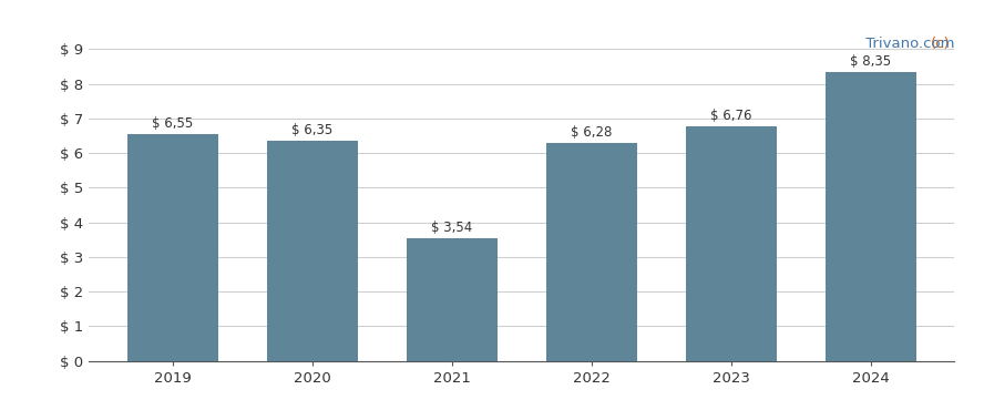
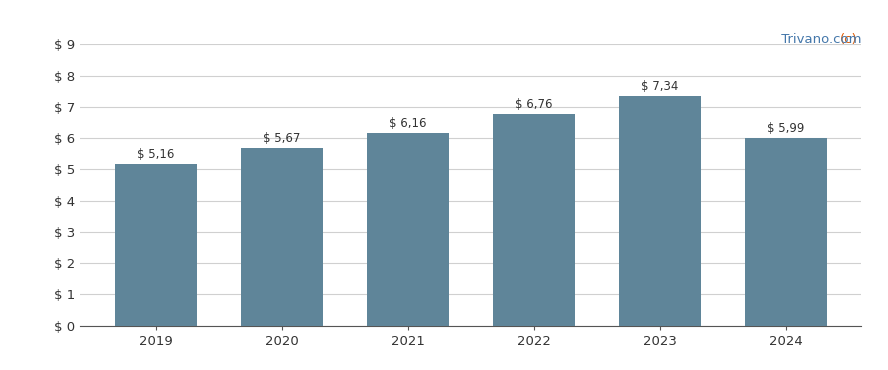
2019: 6,55 -> 5,16
2020: 6,35 -> 5,67
2021: 3,54 -> 6,16
2022: 6,28 -> 6,76
2023: 6,76 -> 7,34
2024: 8,35 -> 5,99
